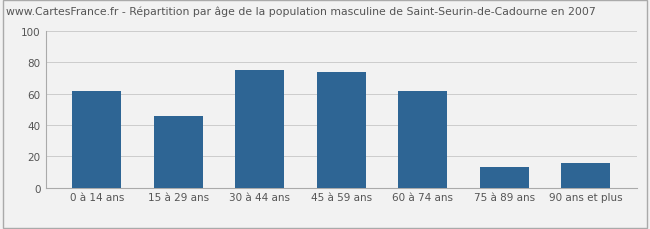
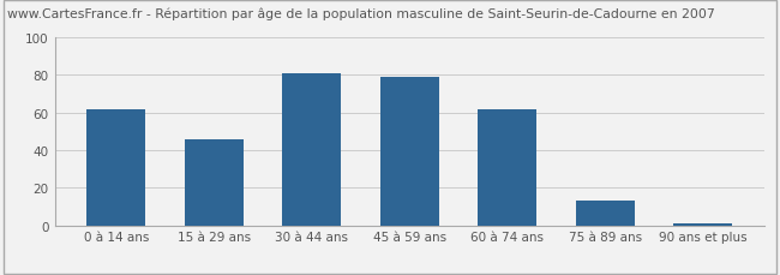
30 à 44 ans: 75 -> 81
45 à 59 ans: 74 -> 79
90 ans et plus: 16 -> 1
